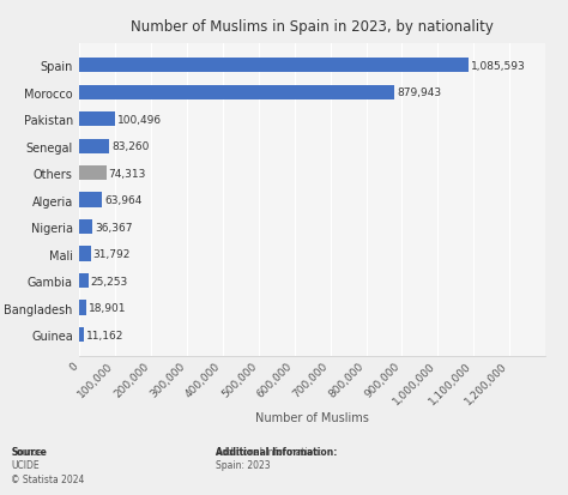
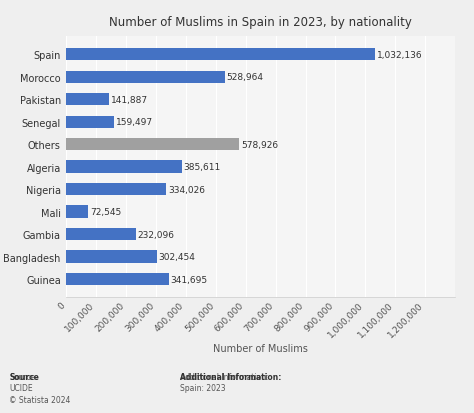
Spain: 1,085,593 -> 1,032,136
Morocco: 879,943 -> 528,964
Pakistan: 100,496 -> 141,887
Senegal: 83,260 -> 159,497
Others: 74,313 -> 578,926
Algeria: 63,964 -> 385,611
Nigeria: 36,367 -> 334,026
Mali: 31,792 -> 72,545
Gambia: 25,253 -> 232,096
Bangladesh: 18,901 -> 302,454
Guinea: 11,162 -> 341,695
